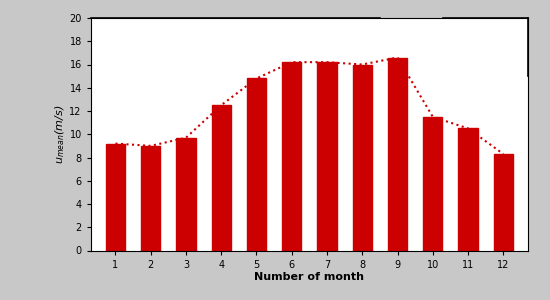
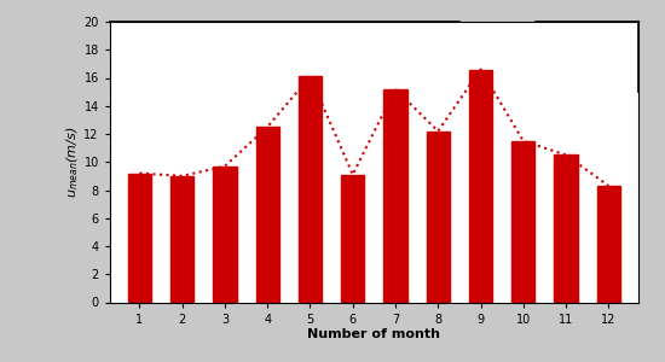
5: 14.8 -> 16.1
6: 16.2 -> 9.1
7: 16.2 -> 15.2
8: 16.0 -> 12.2
